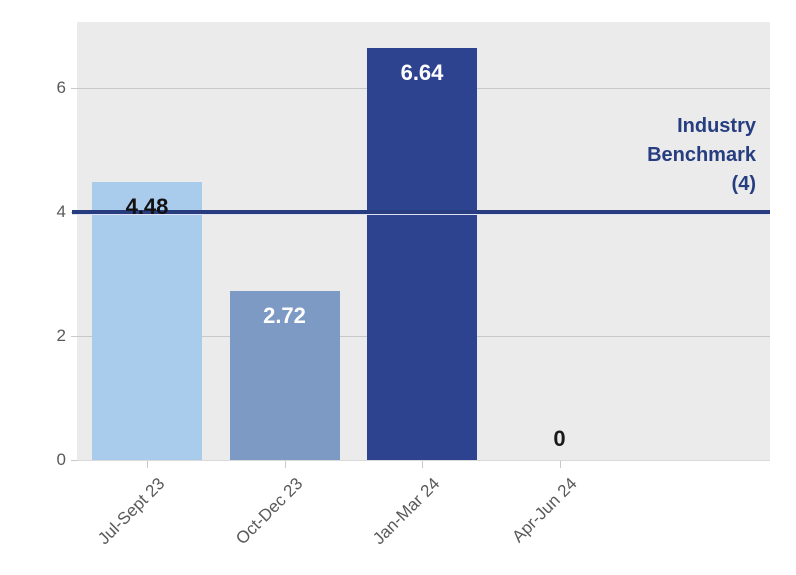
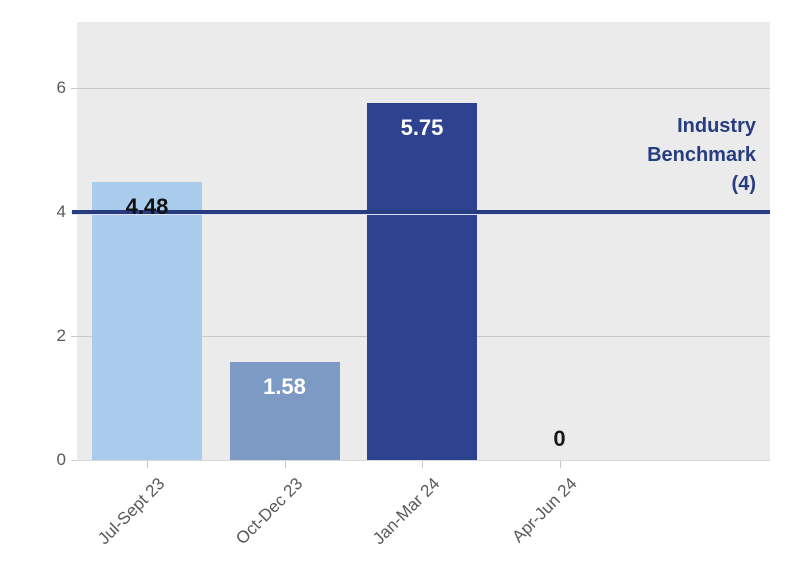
Oct-Dec 23: 2.72 -> 1.58
Jan-Mar 24: 6.64 -> 5.75
